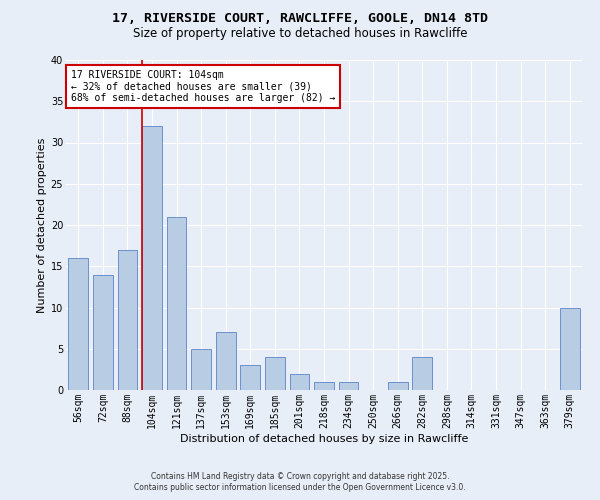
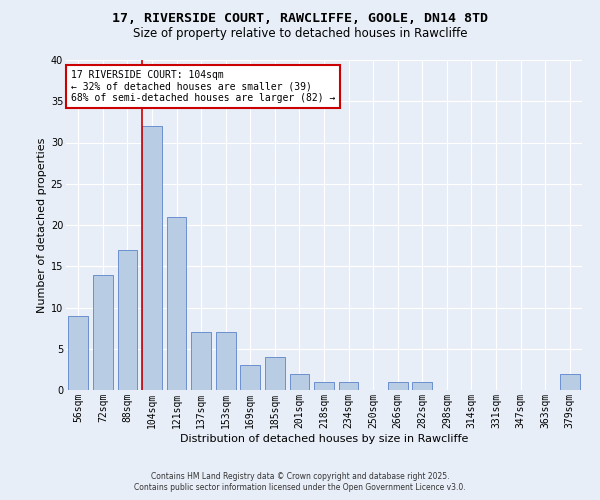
56sqm: 16 -> 9
137sqm: 5 -> 7
282sqm: 4 -> 1
379sqm: 10 -> 2
